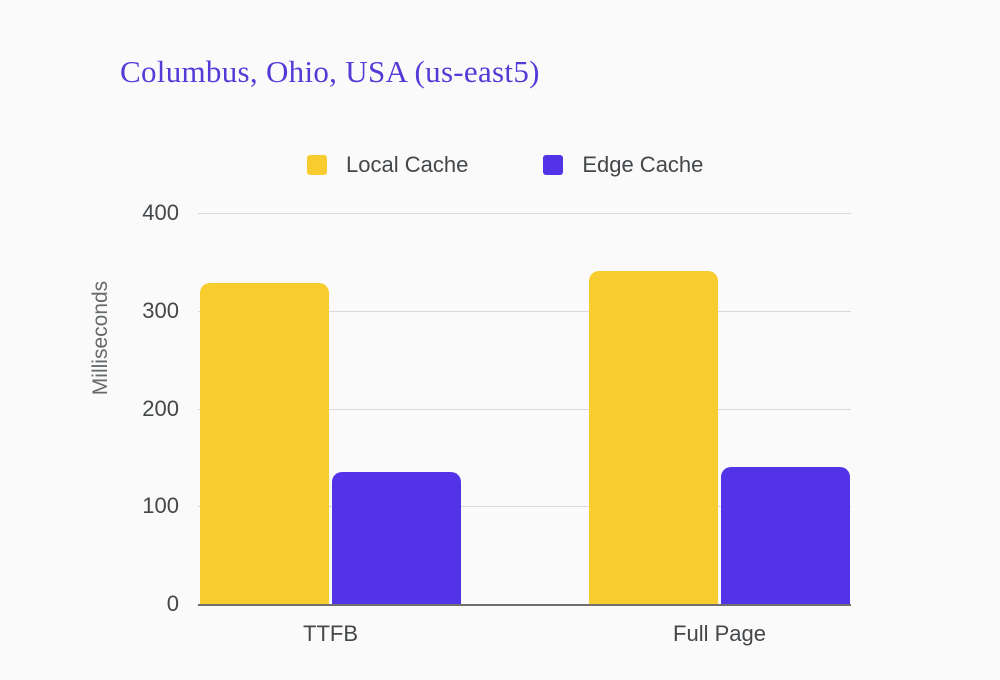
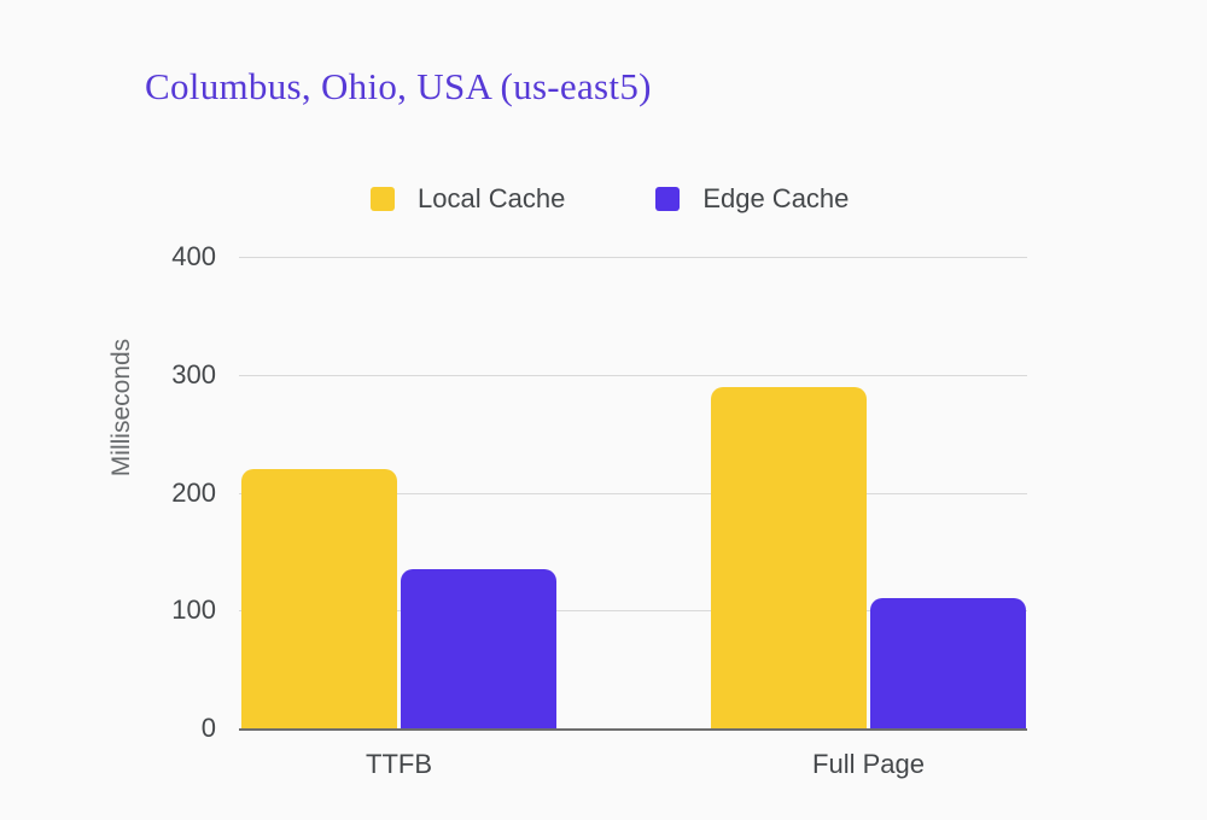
Local Cache/TTFB: 330 -> 220
Local Cache/Full Page: 340 -> 290
Edge Cache/Full Page: 140 -> 110
